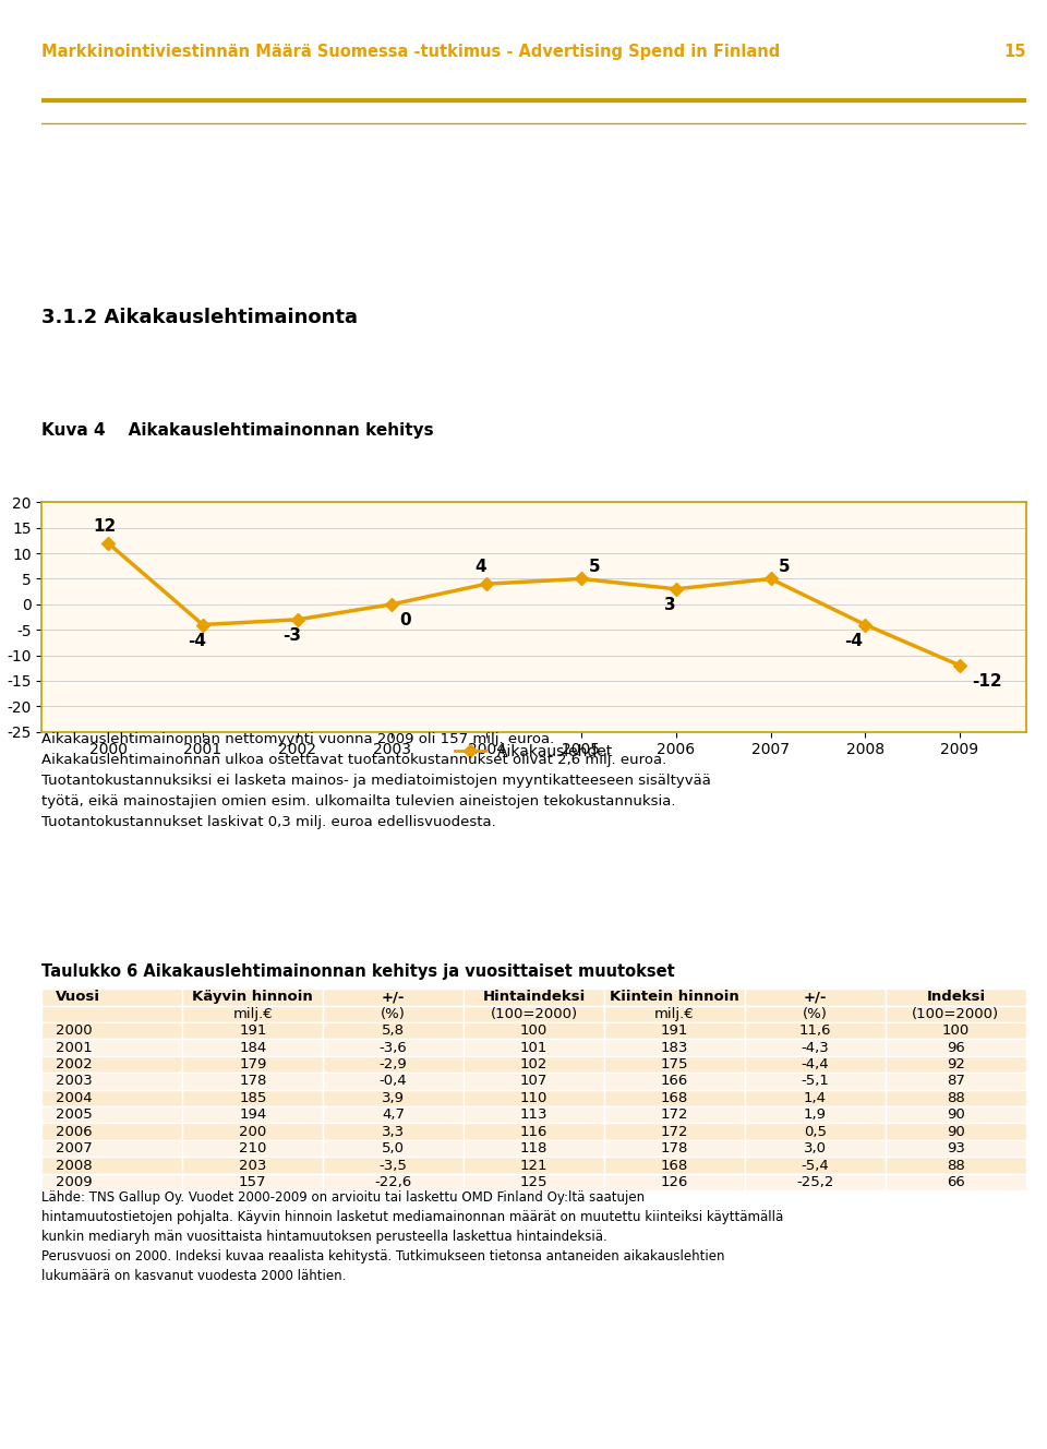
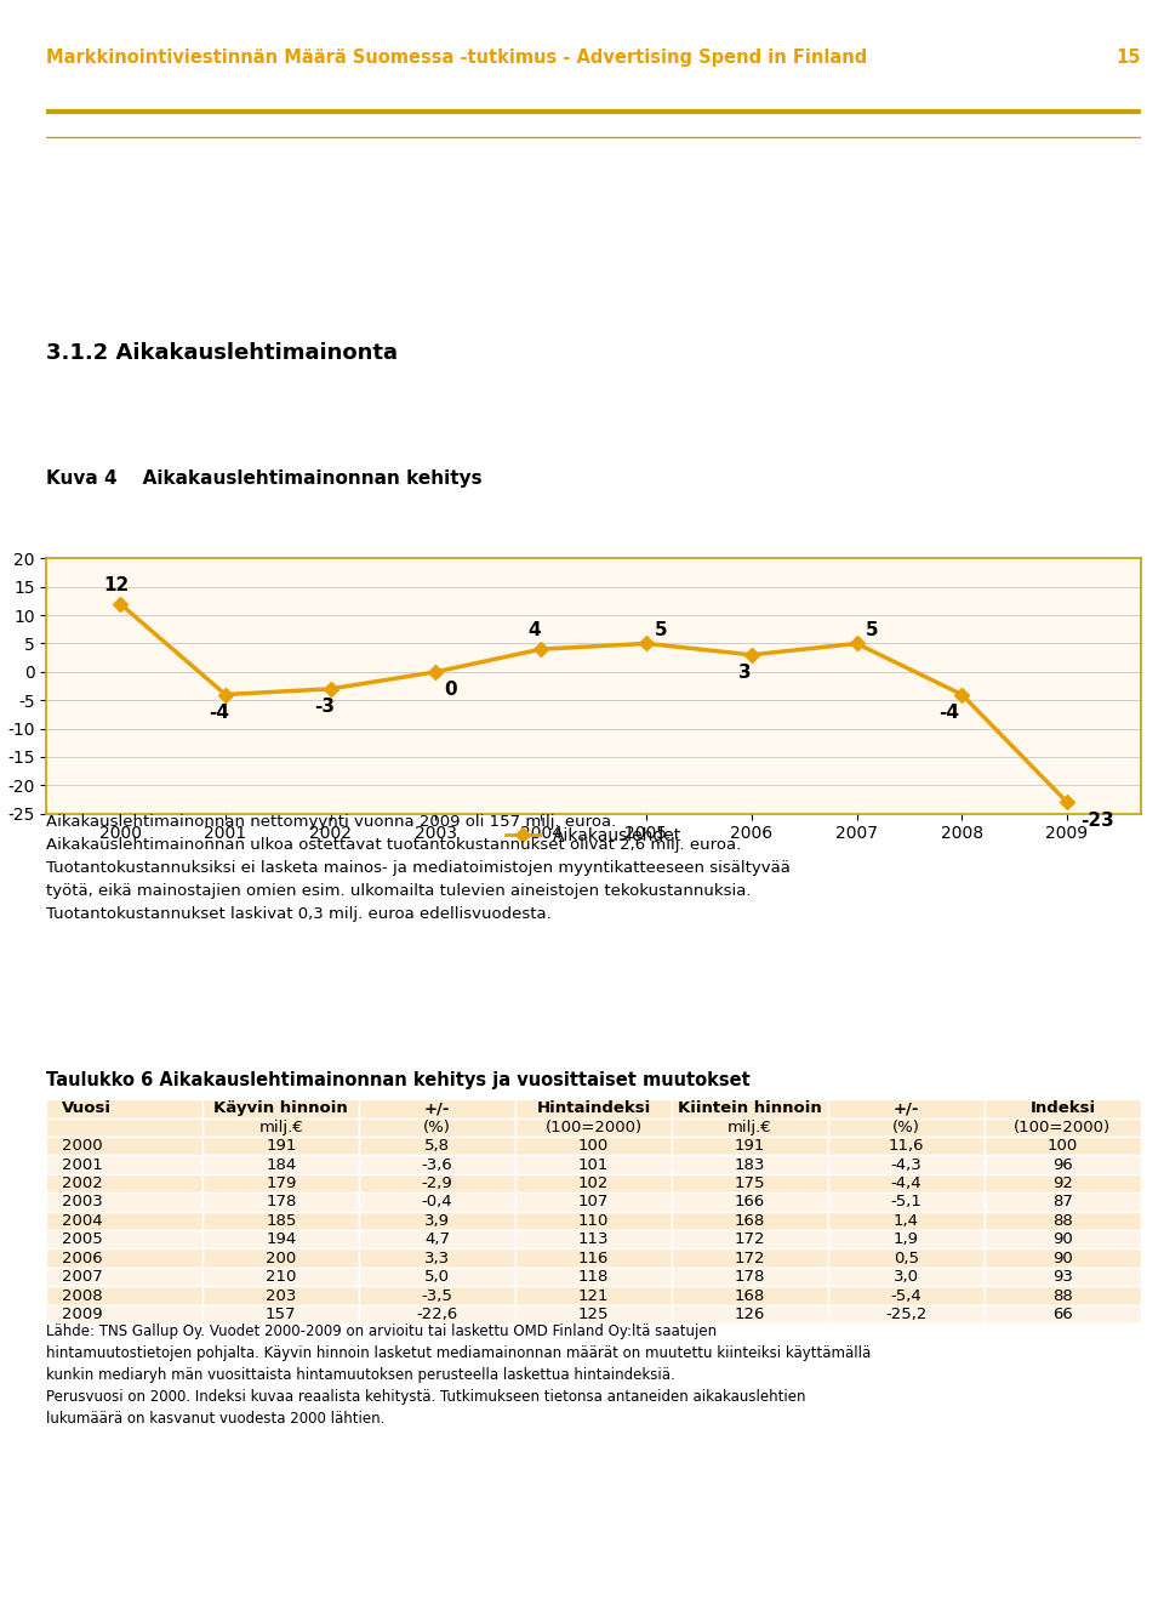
2009: -12 -> -23
